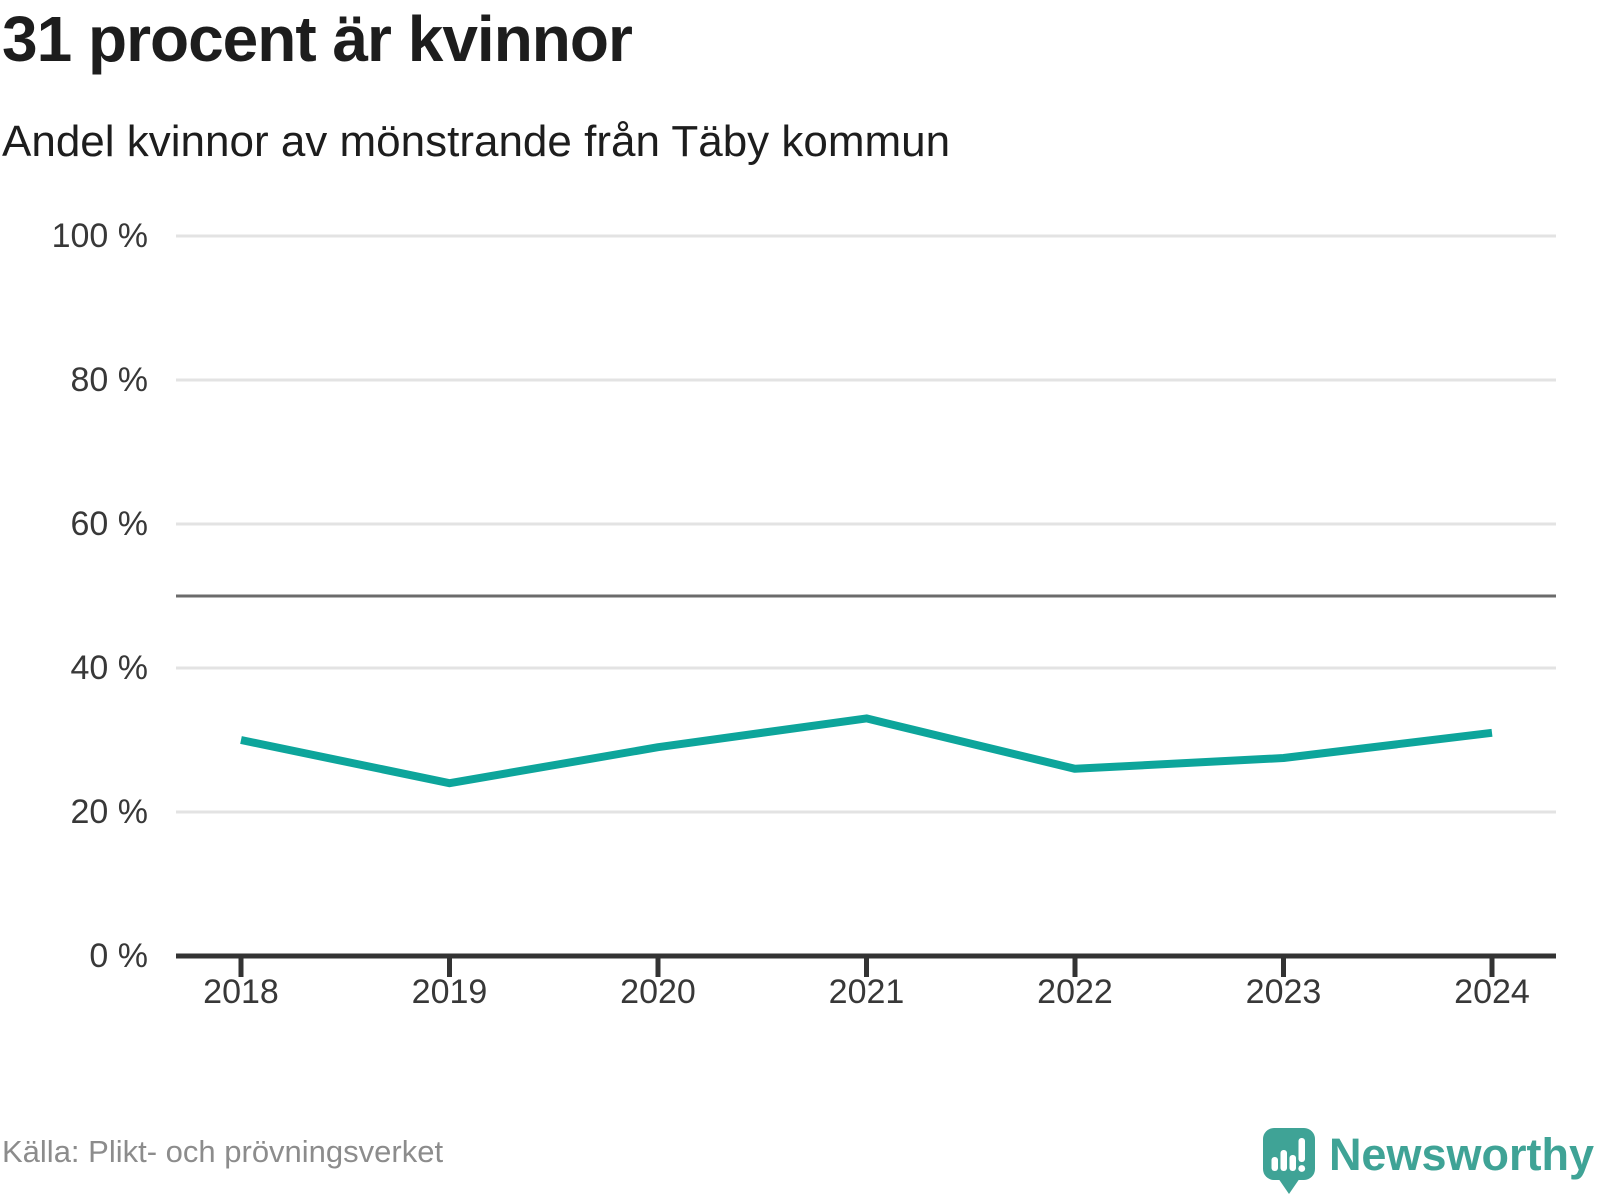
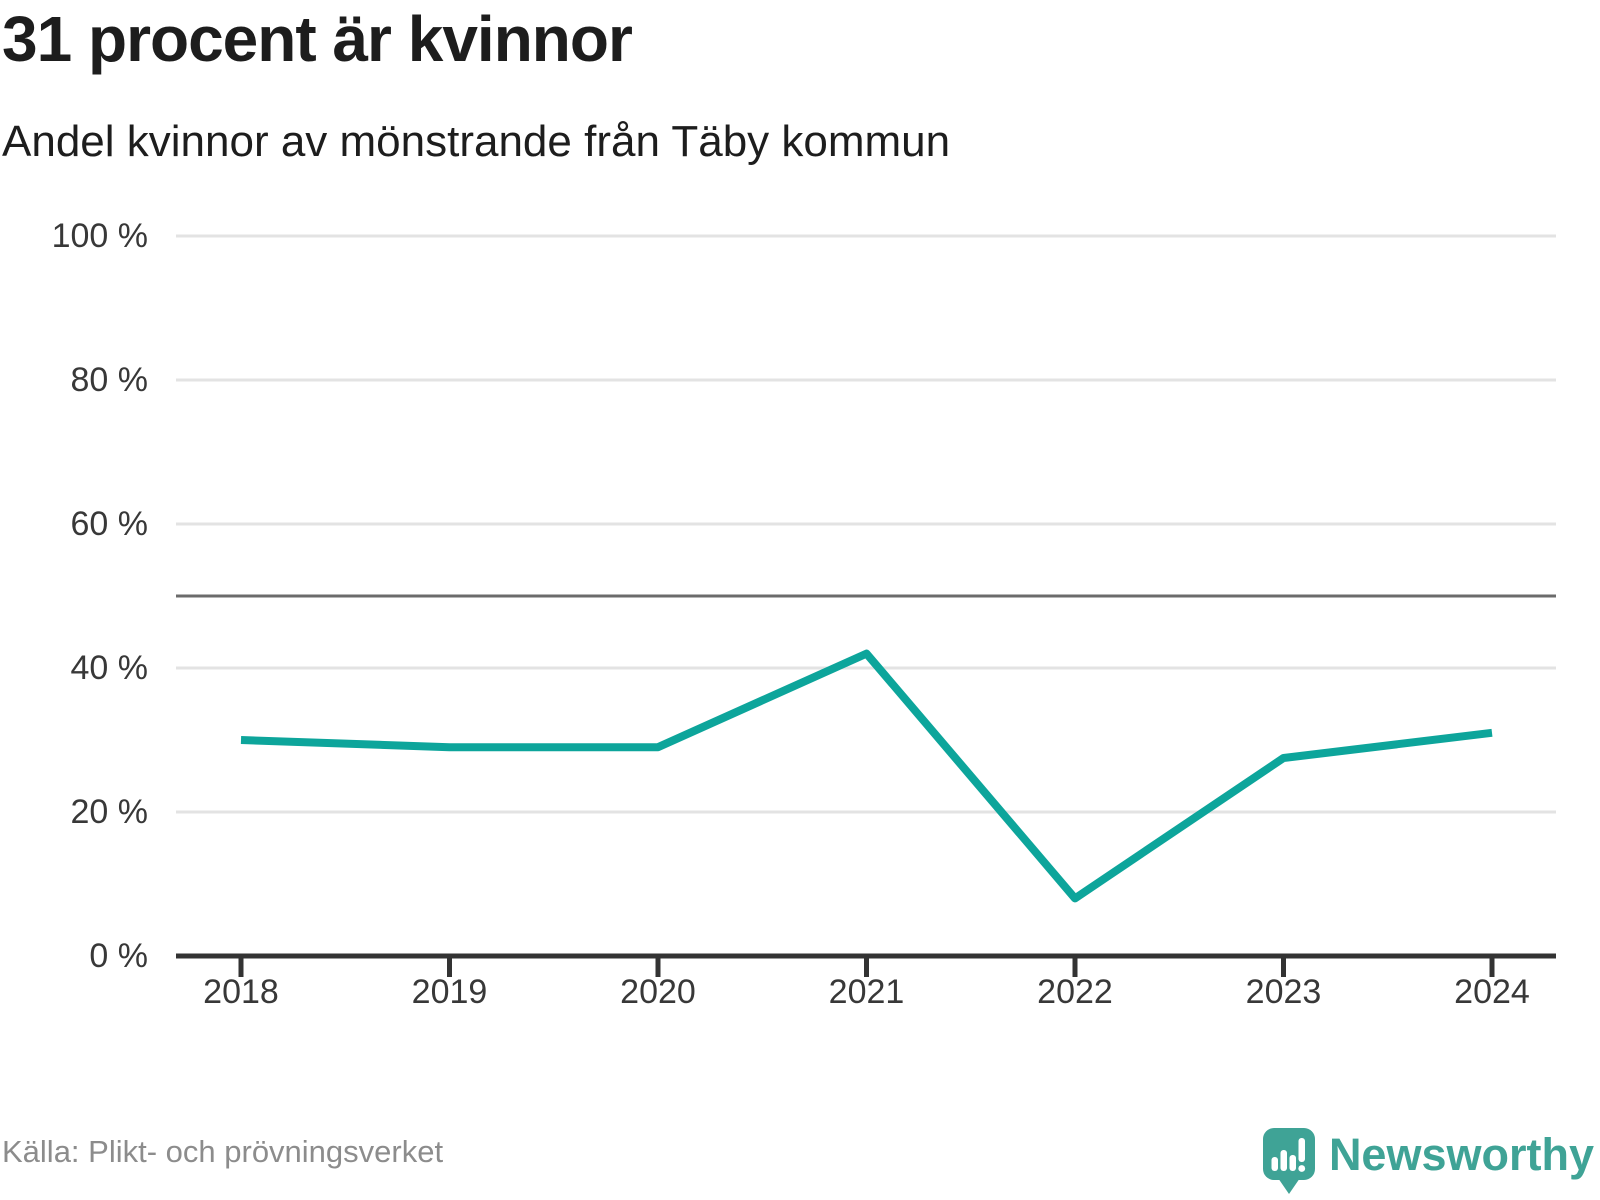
2019: 24% -> 29%
2021: 33% -> 42%
2022: 26% -> 8%
